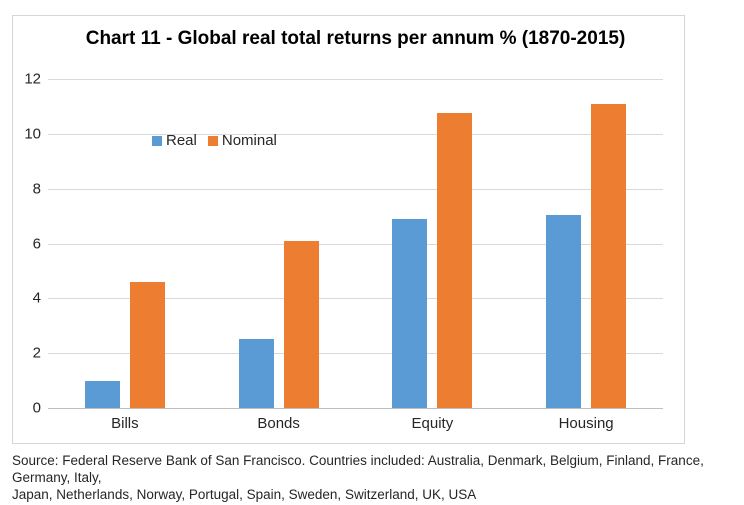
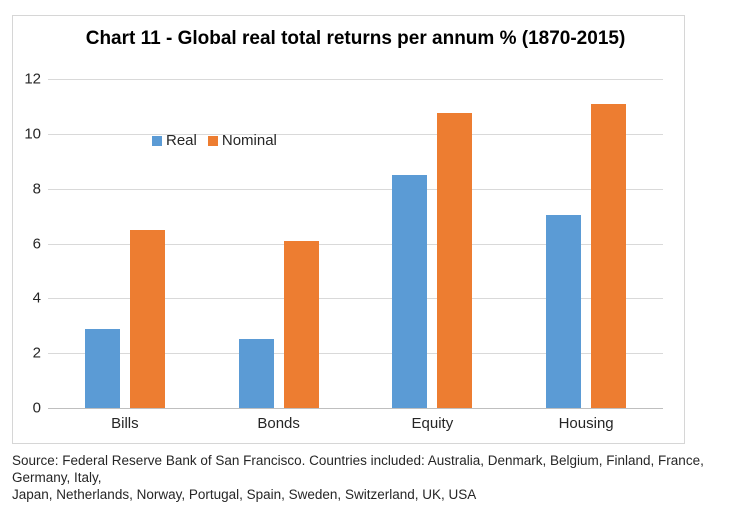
Real/Bills: 1.0 -> 2.9
Nominal/Bills: 4.6 -> 6.5
Real/Equity: 6.9 -> 8.5
